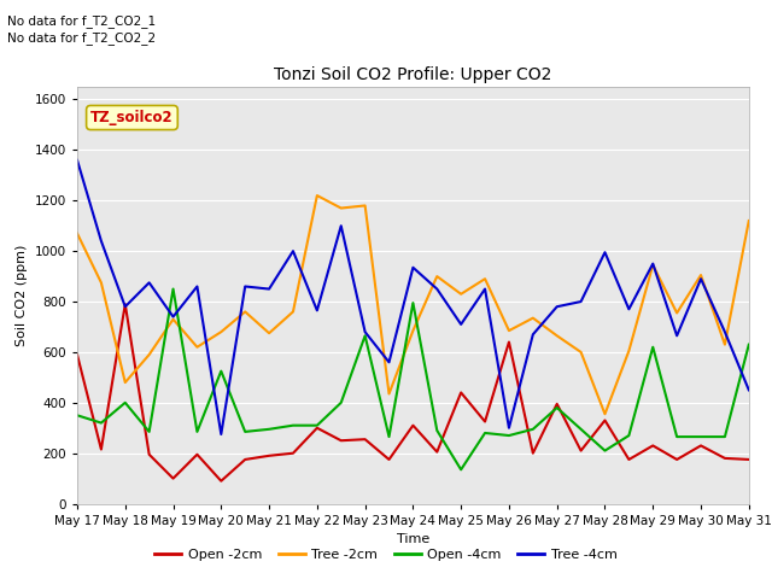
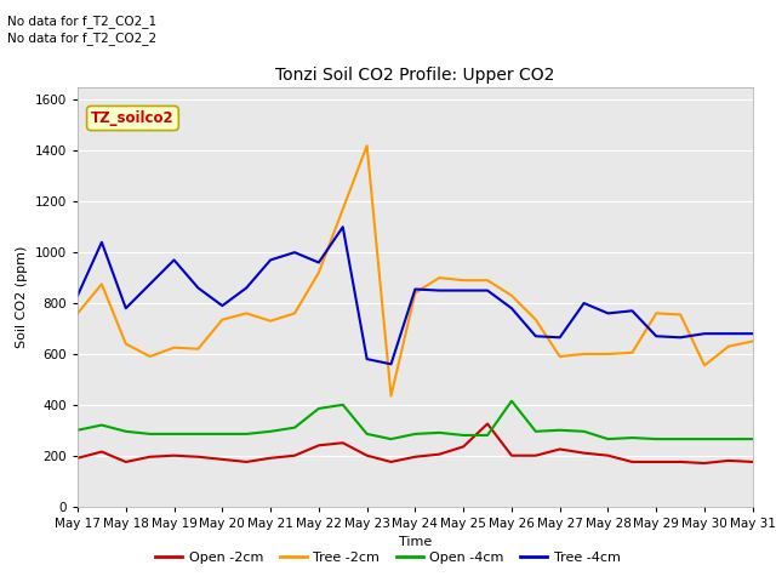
Open -2cm/May 17: 590 -> 190
Tree -2cm/May 17: 1070 -> 760
Open -4cm/May 17: 350 -> 300
Tree -4cm/May 17: 1360 -> 830
Open -2cm/May 18: 790 -> 175
Tree -2cm/May 18: 480 -> 640
Open -4cm/May 18: 400 -> 295
Open -2cm/May 19: 100 -> 200
Tree -2cm/May 19: 730 -> 625
Open -4cm/May 19: 850 -> 285
Tree -4cm/May 19: 740 -> 970
Open -2cm/May 20: 90 -> 185
Tree -2cm/May 20: 680 -> 735
Open -4cm/May 20: 525 -> 285
Tree -4cm/May 20: 275 -> 790
Tree -2cm/May 21: 675 -> 730
Tree -4cm/May 21: 850 -> 970
Open -2cm/May 22: 300 -> 240
Tree -2cm/May 22: 1220 -> 920
Open -4cm/May 22: 310 -> 385
Tree -4cm/May 22: 765 -> 960
Open -2cm/May 23: 255 -> 200
Tree -2cm/May 23: 1180 -> 1420
Open -4cm/May 23: 665 -> 285
Tree -4cm/May 23: 680 -> 580
Open -2cm/May 24: 310 -> 195
Tree -2cm/May 24: 685 -> 840
Open -4cm/May 24: 795 -> 285
Tree -4cm/May 24: 935 -> 855
Open -2cm/May 25: 440 -> 235
Tree -2cm/May 25: 830 -> 890
Open -4cm/May 25: 135 -> 280
Tree -4cm/May 25: 710 -> 850
Open -2cm/May 26: 640 -> 200
Tree -2cm/May 26: 685 -> 830
Open -4cm/May 26: 270 -> 415
Tree -4cm/May 26: 300 -> 780
Open -2cm/May 27: 395 -> 225
Tree -2cm/May 27: 665 -> 590
Open -4cm/May 27: 380 -> 300
Tree -4cm/May 27: 780 -> 665
Open -2cm/May 28: 330 -> 200
Tree -2cm/May 28: 355 -> 600
Open -4cm/May 28: 210 -> 265
Tree -4cm/May 28: 995 -> 760
Open -2cm/May 29: 230 -> 175
Tree -2cm/May 29: 945 -> 760
Open -4cm/May 29: 620 -> 265
Tree -4cm/May 29: 950 -> 670
Open -2cm/May 30: 230 -> 170
Tree -2cm/May 30: 905 -> 555
Tree -4cm/May 30: 890 -> 680
Tree -2cm/May 31: 1120 -> 650
Open -4cm/May 31: 630 -> 265
Tree -4cm/May 31: 450 -> 680
